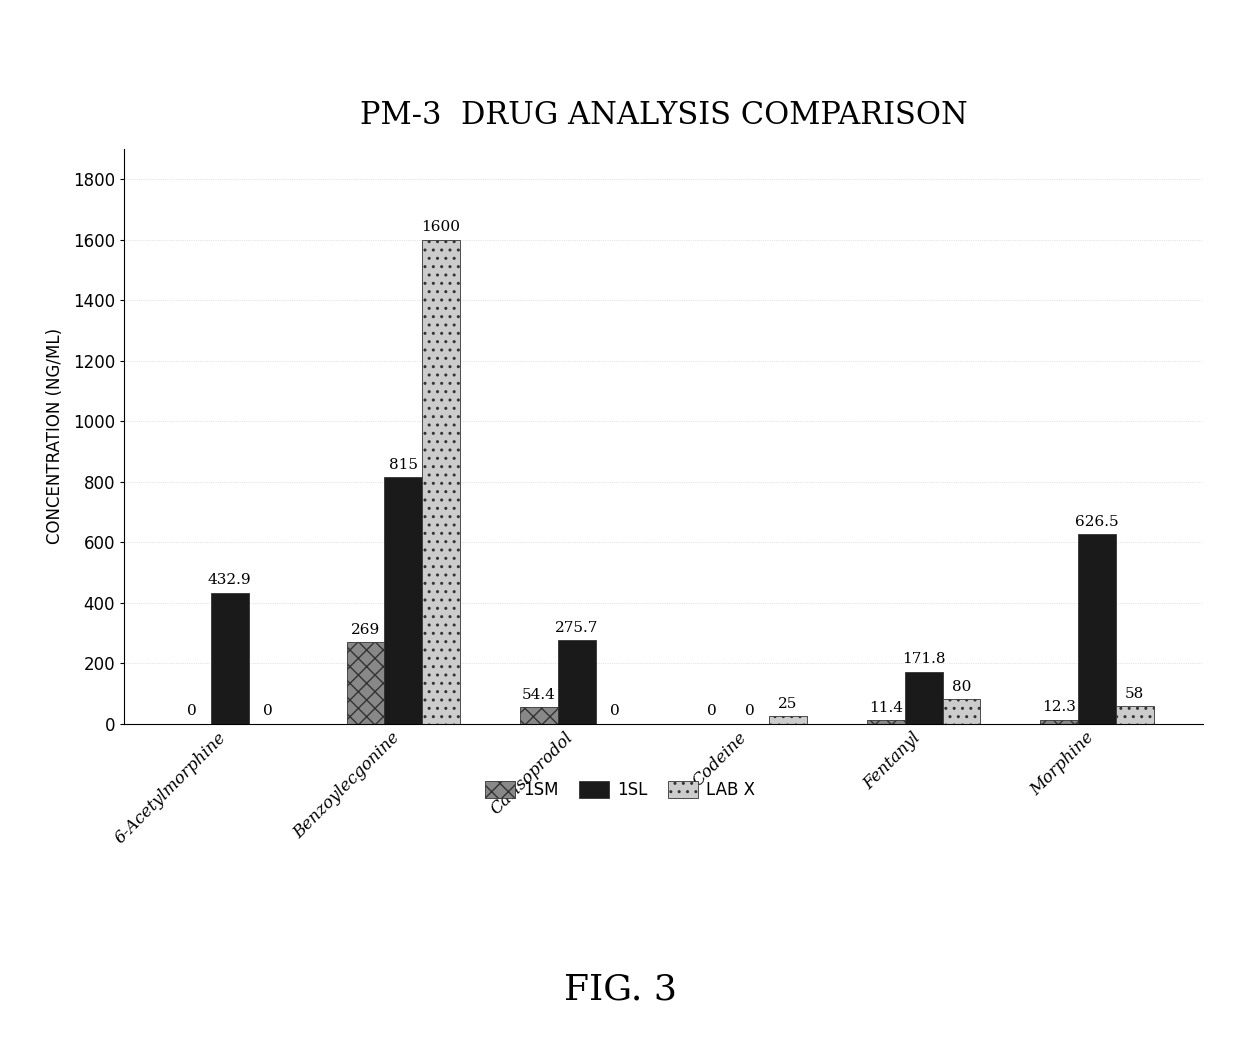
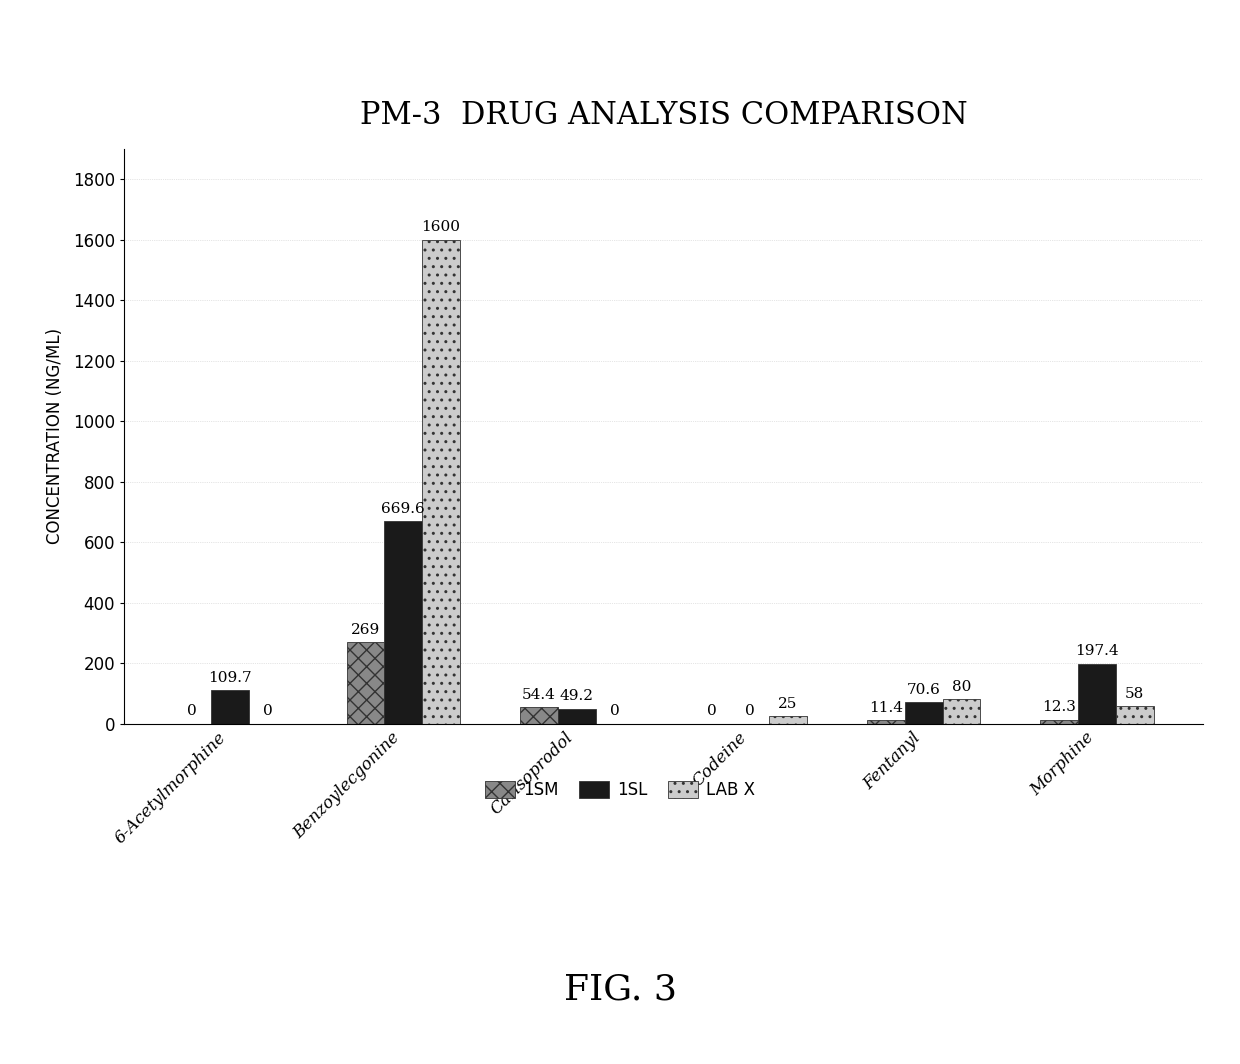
1SL/6-Acetylmorphine: 432.9 -> 109.7
1SL/Benzoylecgonine: 815 -> 669.6
1SL/Carisoprodol: 275.7 -> 49.2
1SL/Fentanyl: 171.8 -> 70.6
1SL/Morphine: 626.5 -> 197.4
